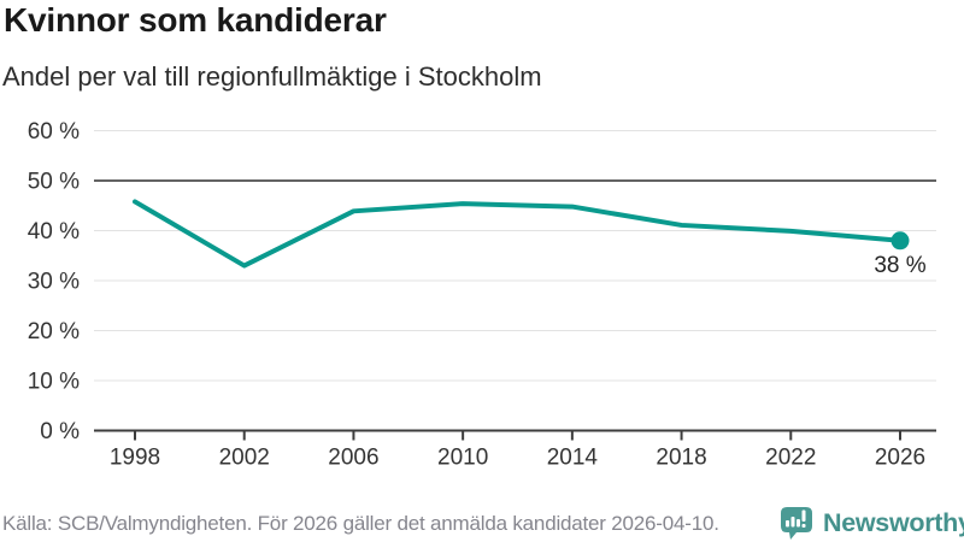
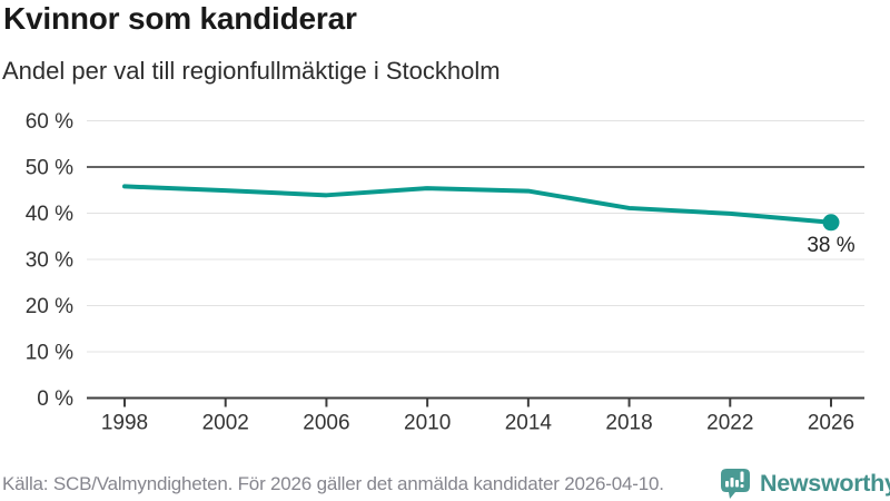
2002: 33% -> 45%
